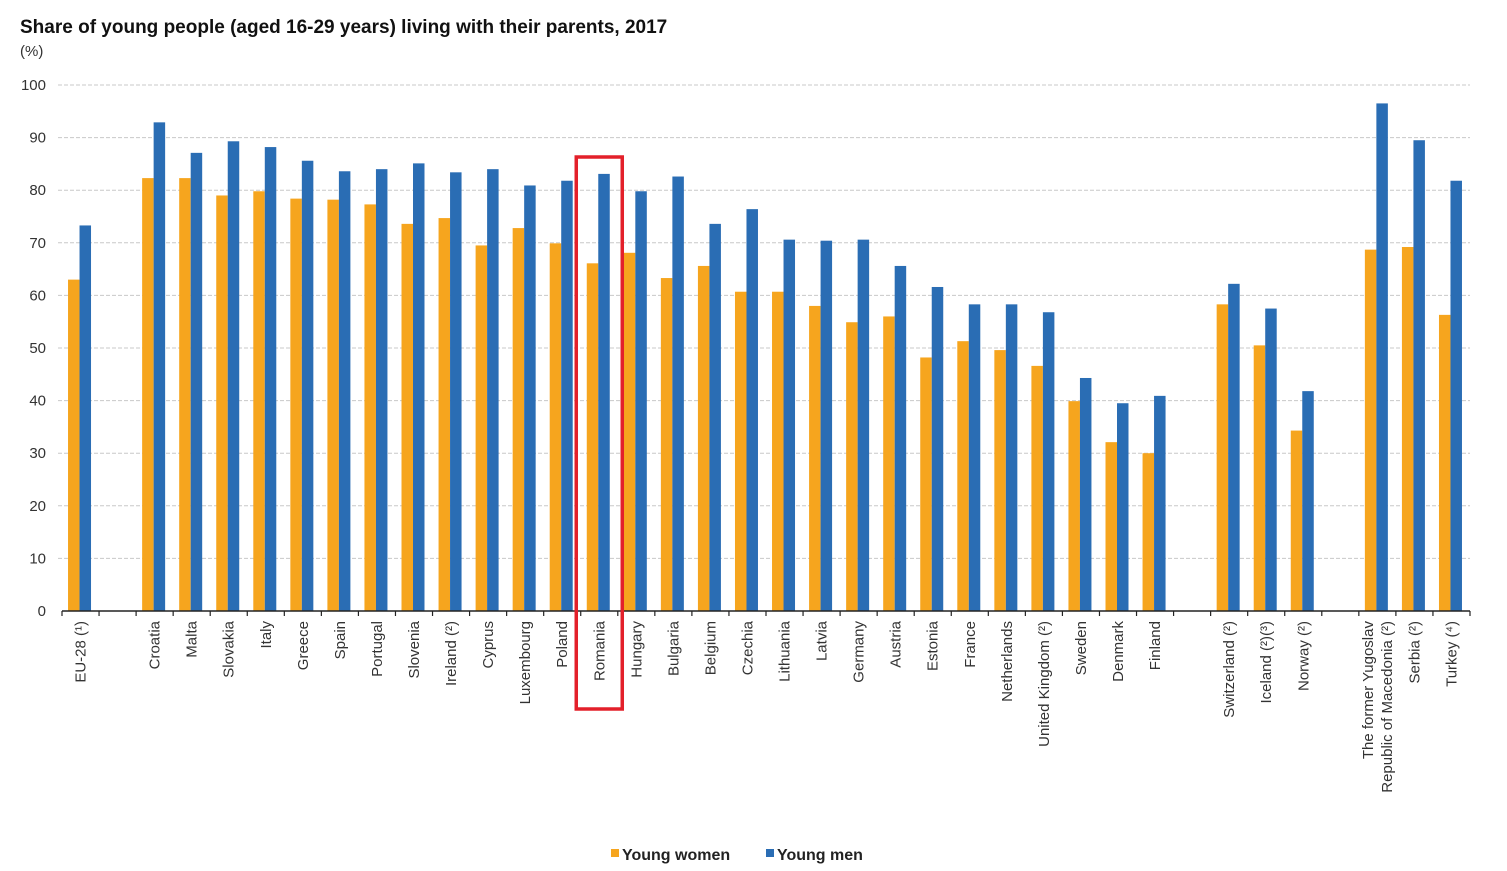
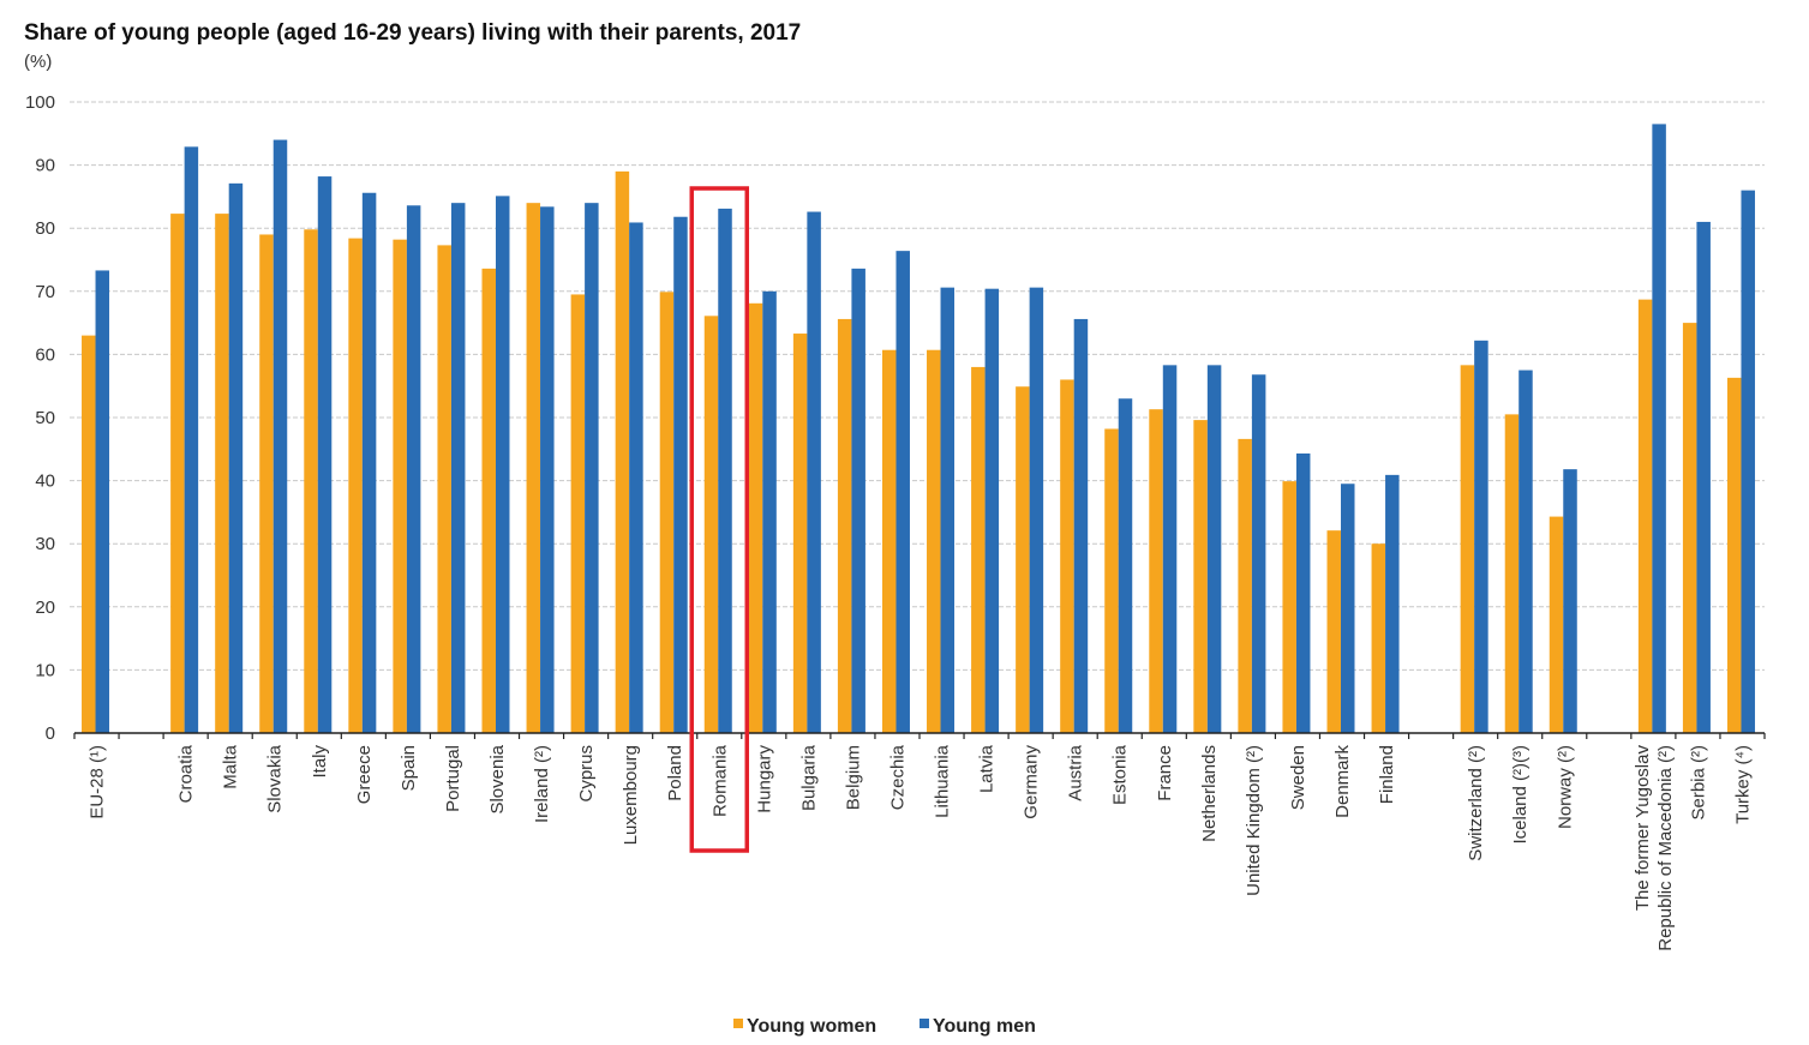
Young men/Slovakia: 89 -> 94
Young women/Ireland (²): 75 -> 84
Young women/Luxembourg: 73 -> 89
Young men/Hungary: 80 -> 70
Young men/Estonia: 62 -> 53
Young women/Serbia (²): 69 -> 65
Young men/Serbia (²): 90 -> 81
Young men/Turkey (⁴): 82 -> 86
